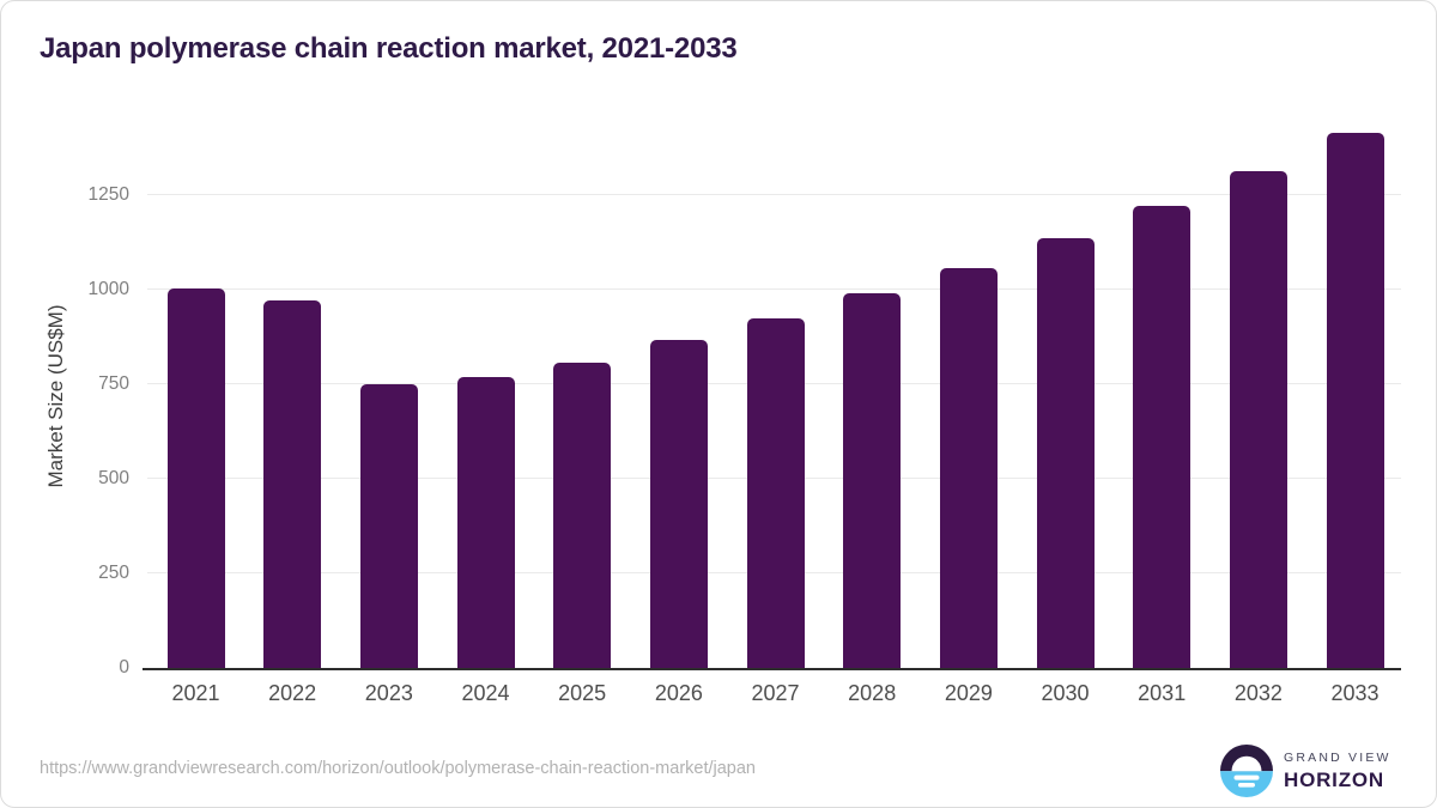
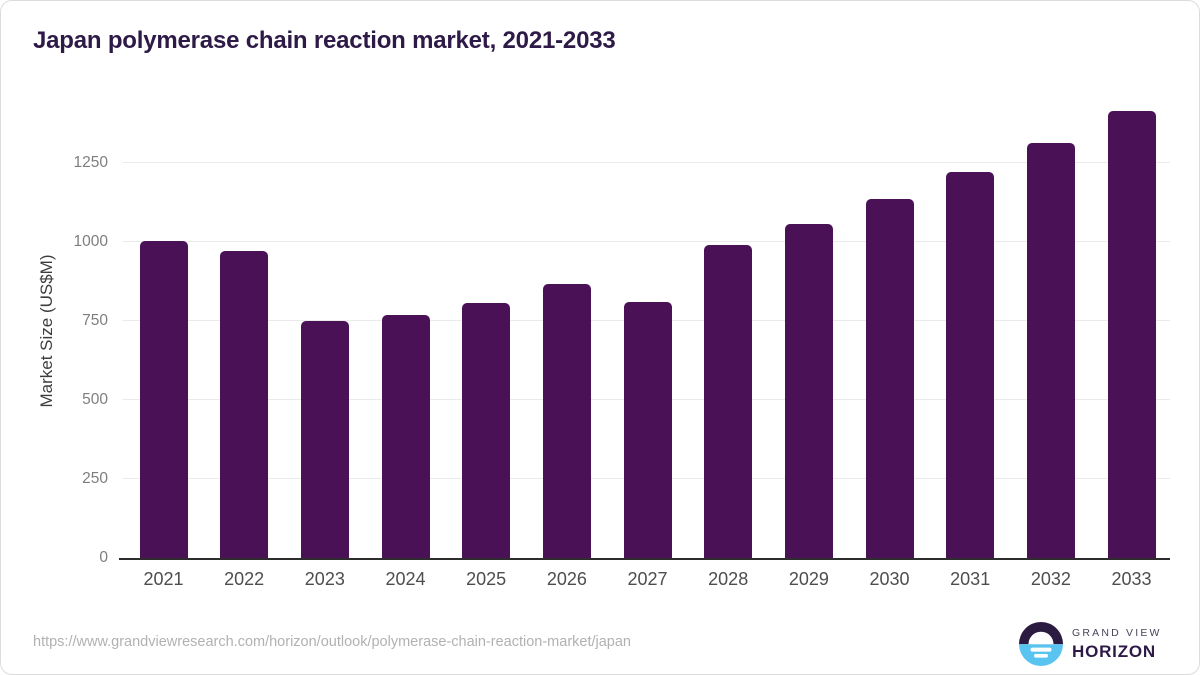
2027: 920 -> 810
